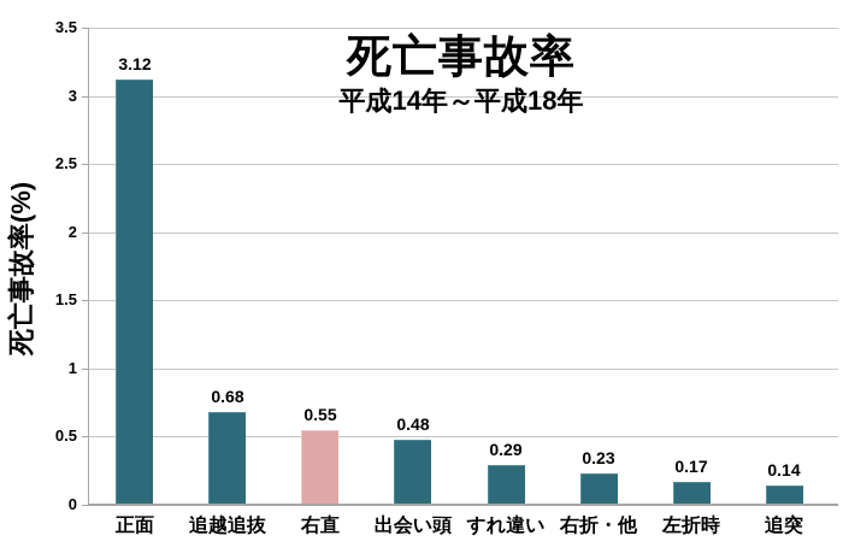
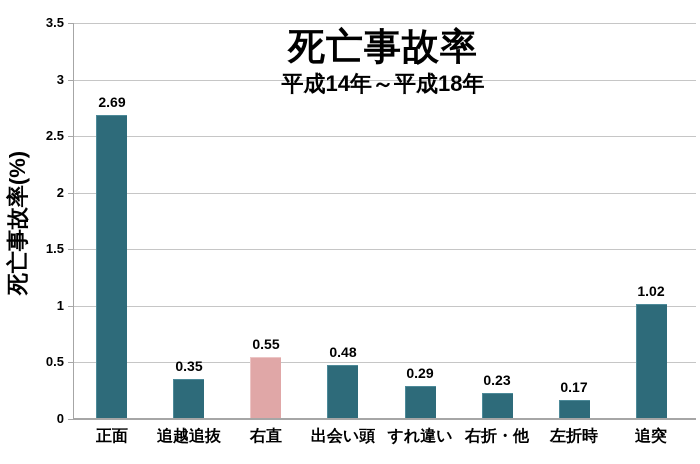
正面: 3.12 -> 2.69
追越追抜: 0.68 -> 0.35
追突: 0.14 -> 1.02
